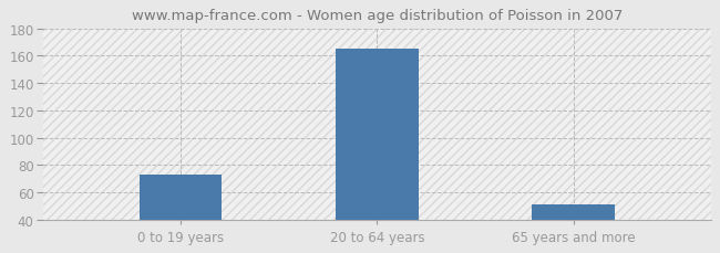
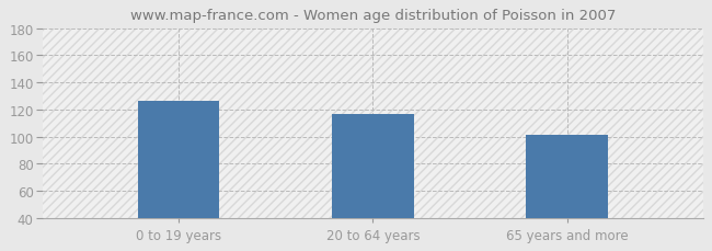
0 to 19 years: 73 -> 126
20 to 64 years: 165 -> 117
65 years and more: 51 -> 101
